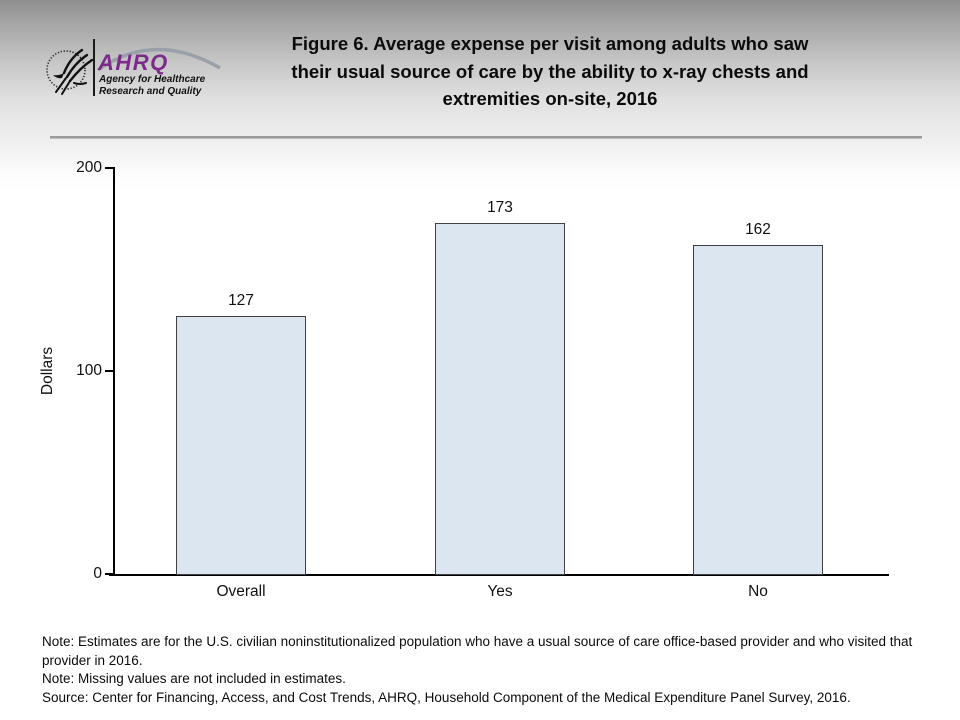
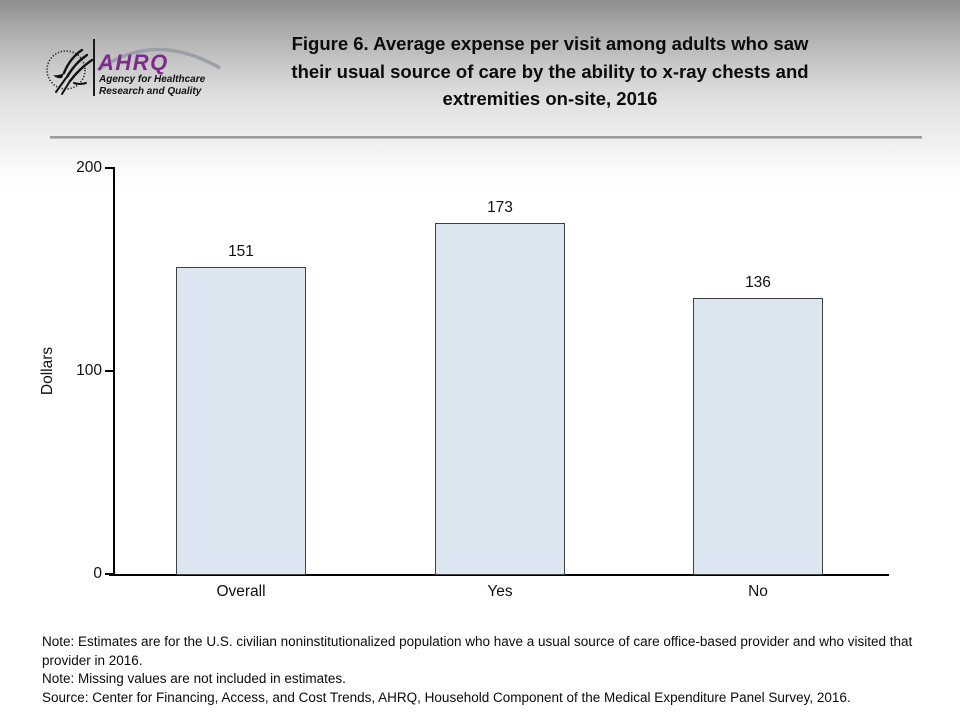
Overall: 127 -> 151
No: 162 -> 136
